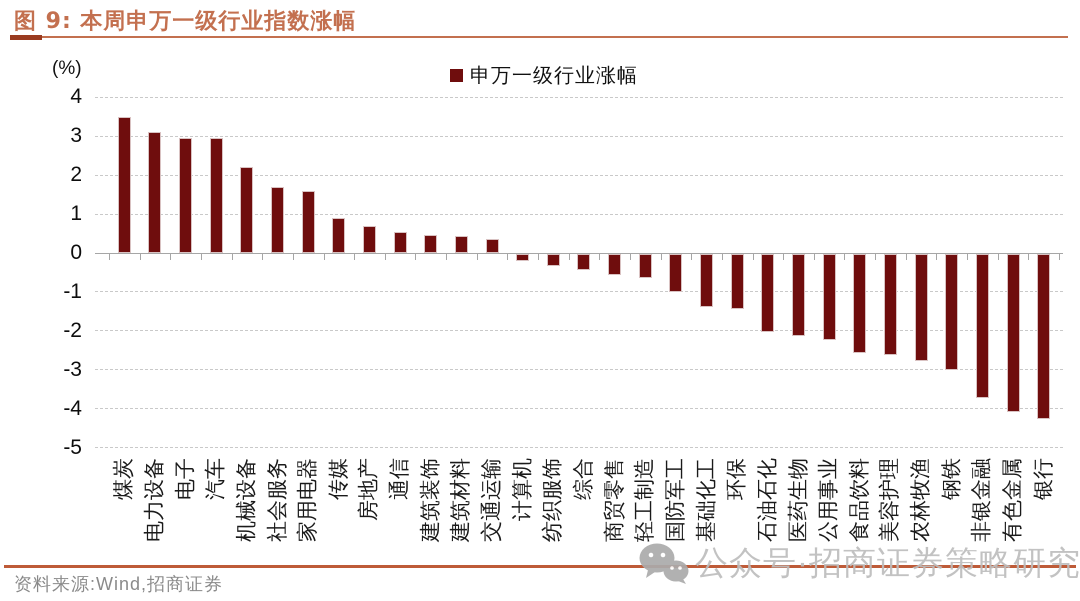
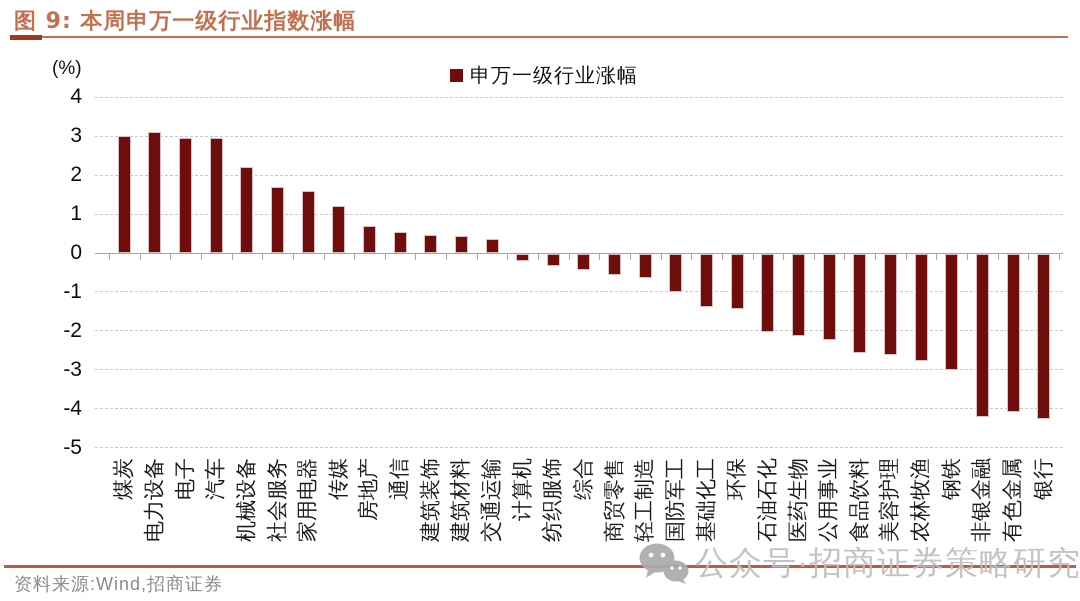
煤炭: 3.5 -> 3.0
传媒: 0.9 -> 1.2
非银金融: -3.7 -> -4.2
